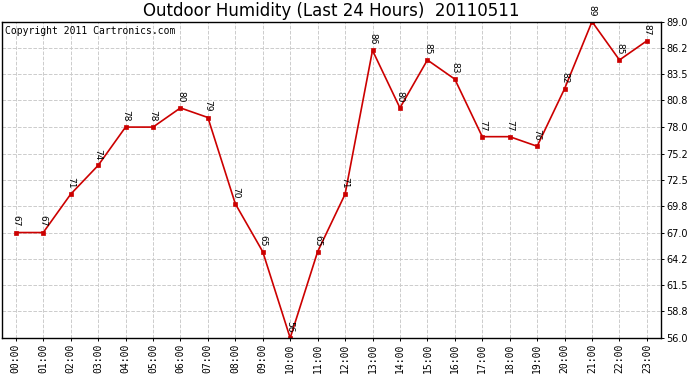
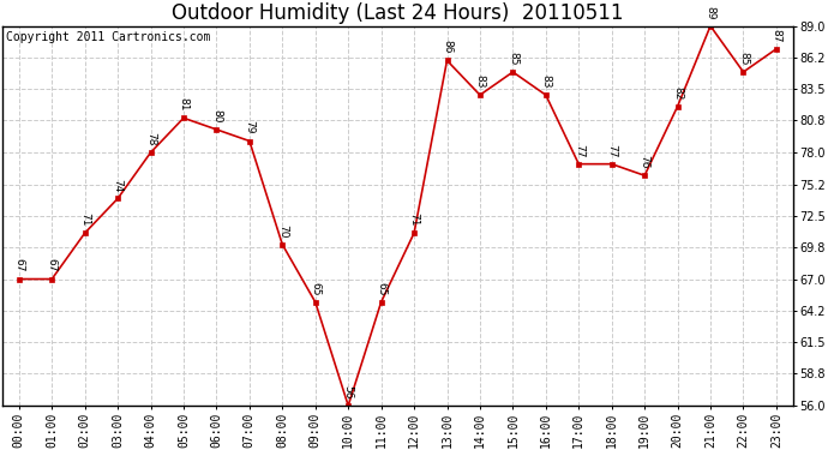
05:00: 78 -> 81
14:00: 80 -> 83
